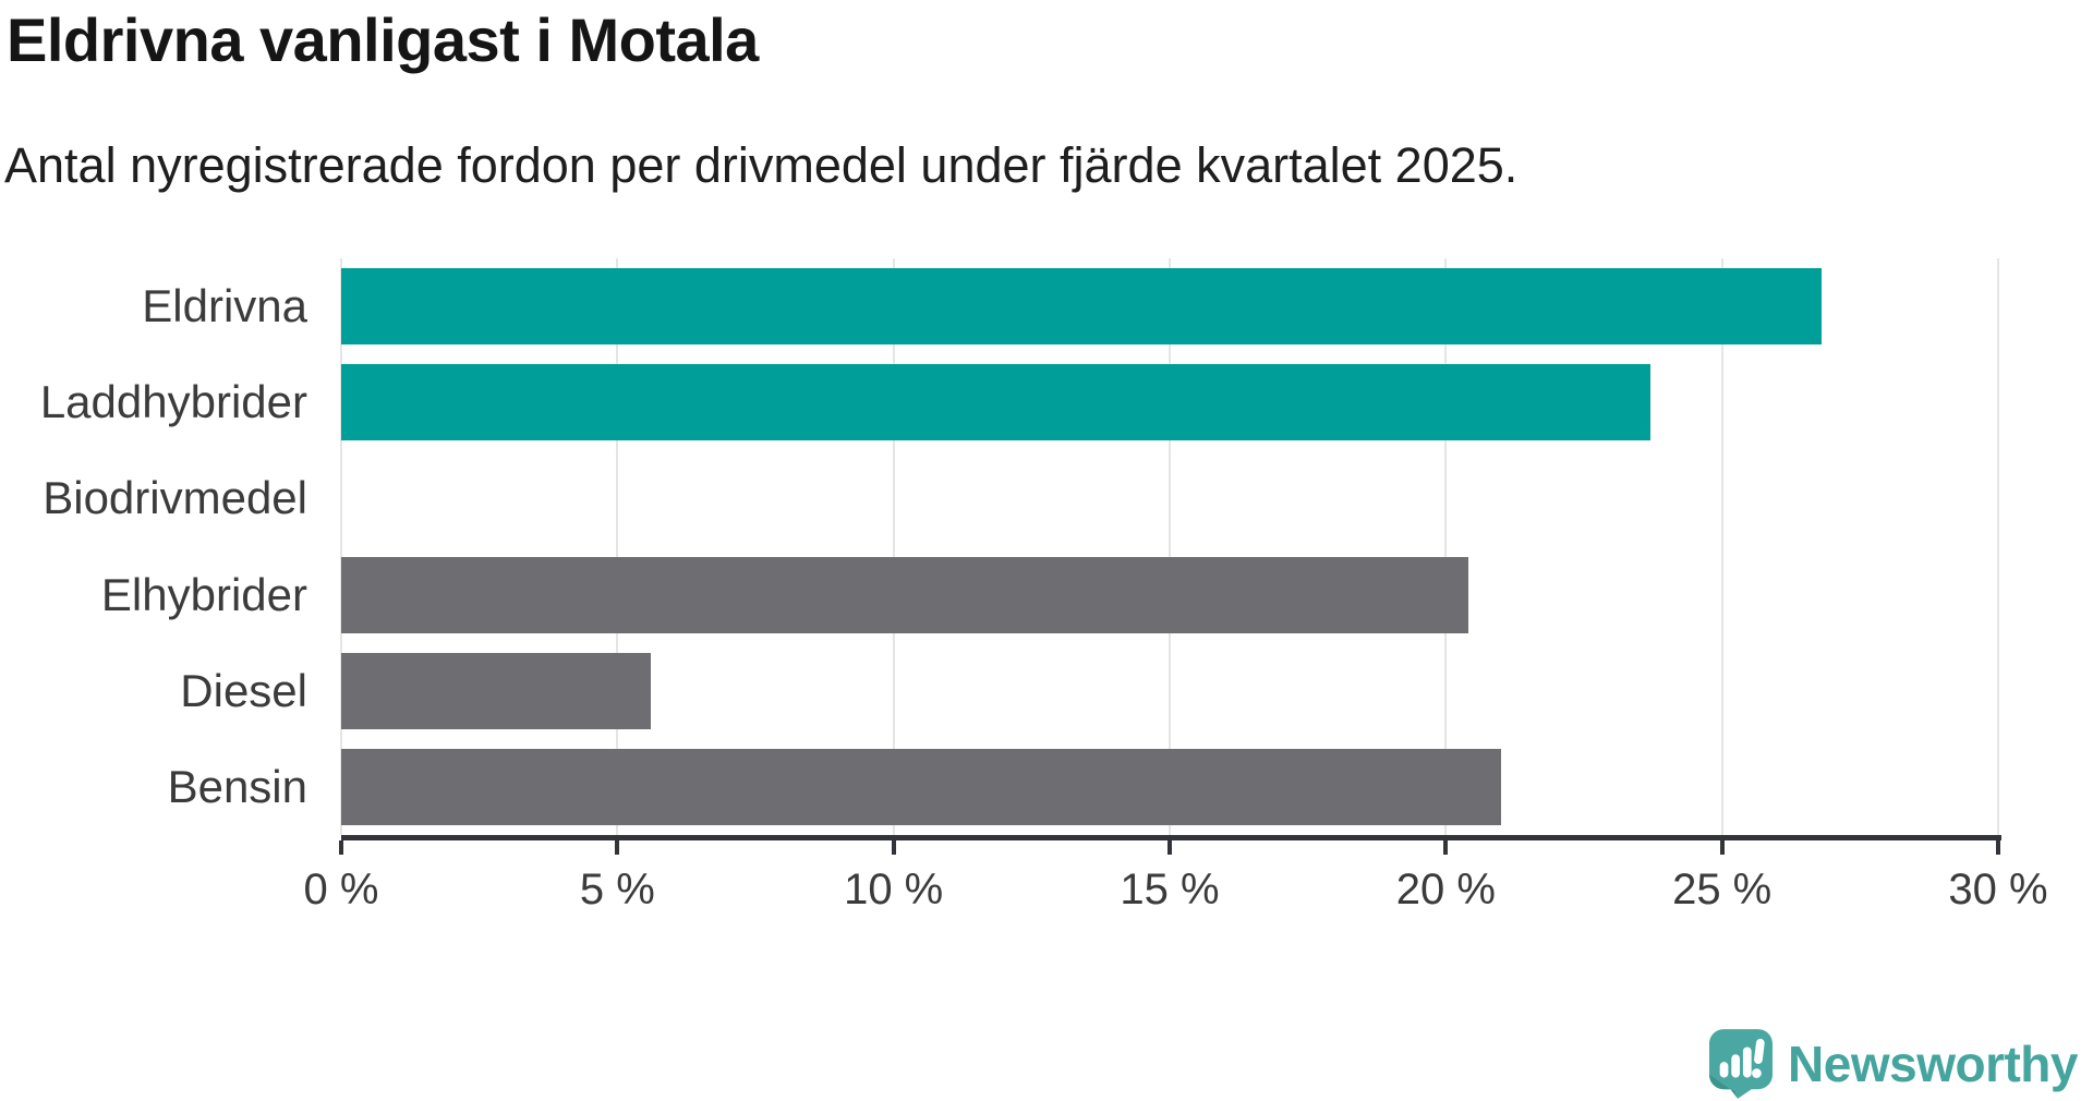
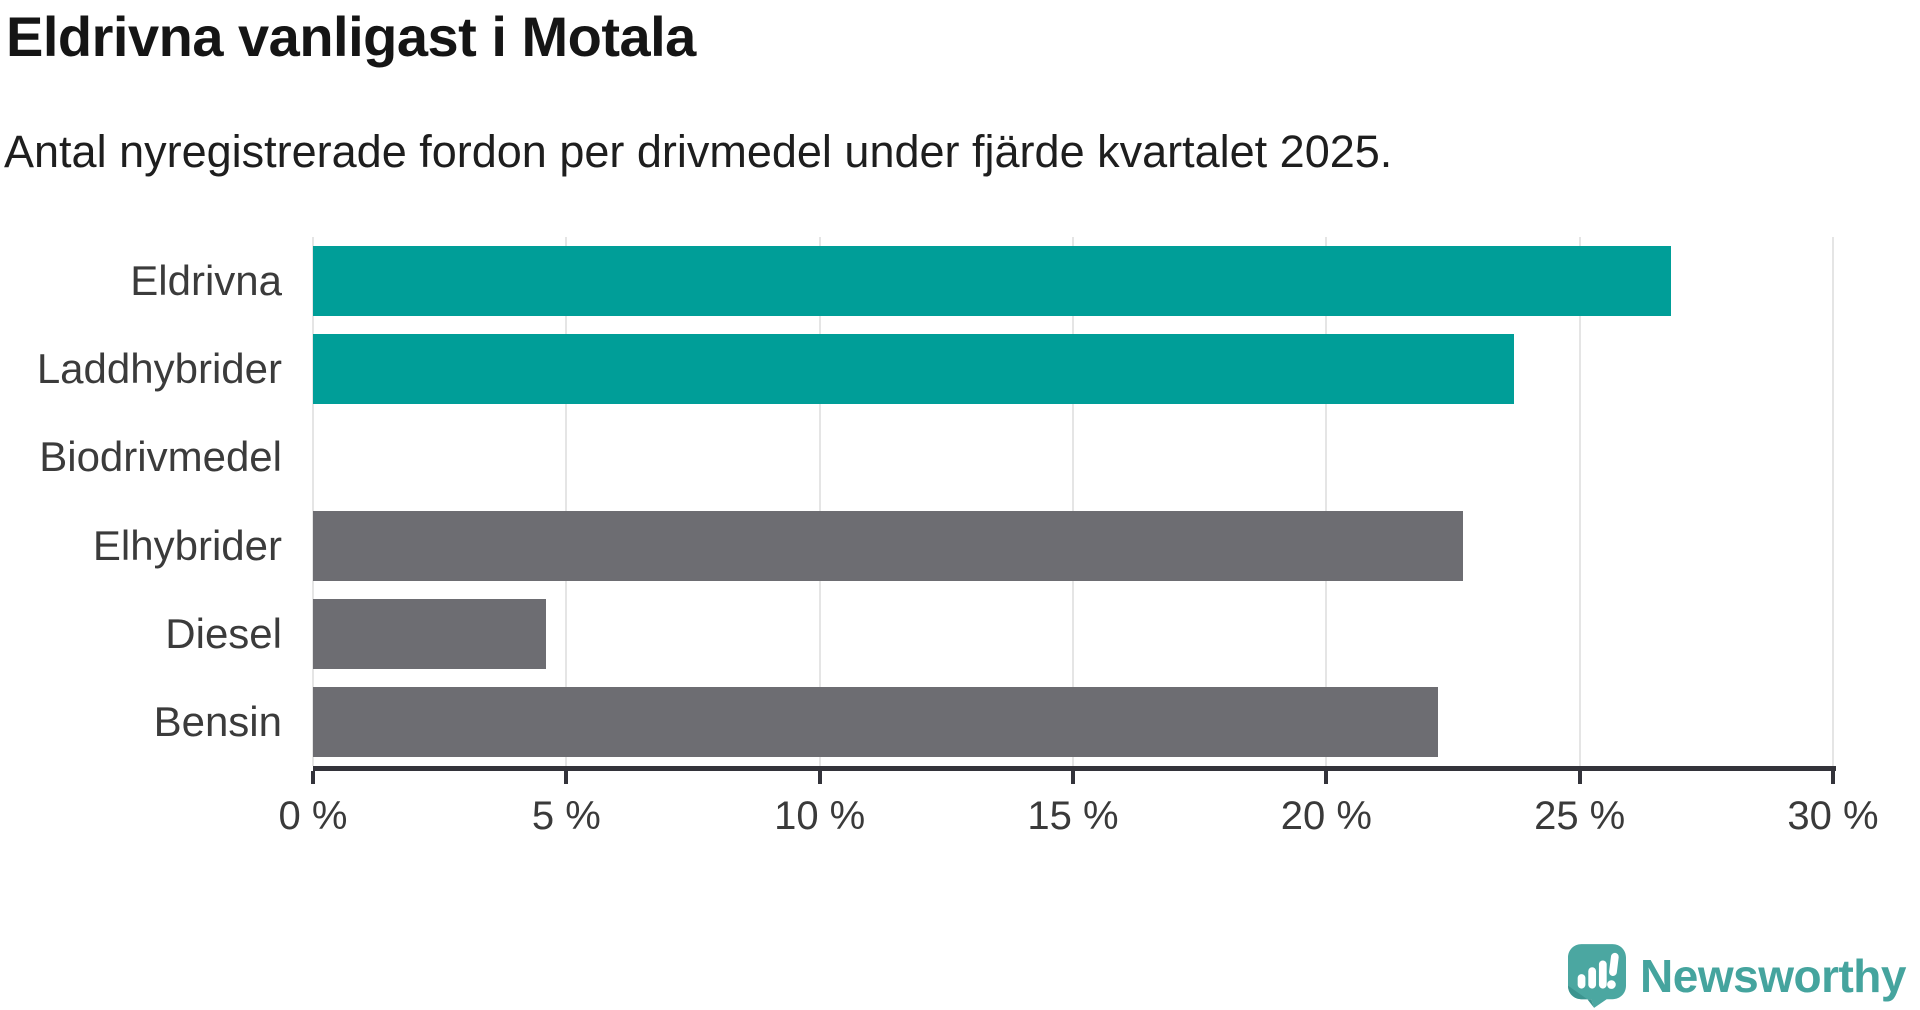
Elhybrider: 20.4% -> 22.7%
Diesel: 5.6% -> 4.6%
Bensin: 21.0% -> 22.2%
